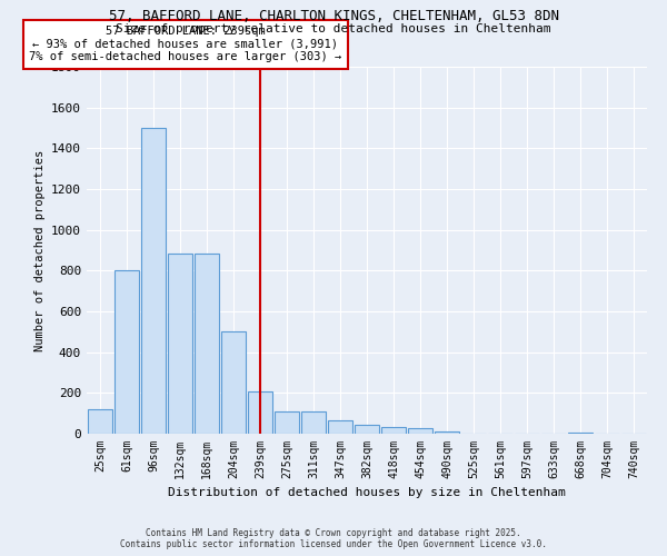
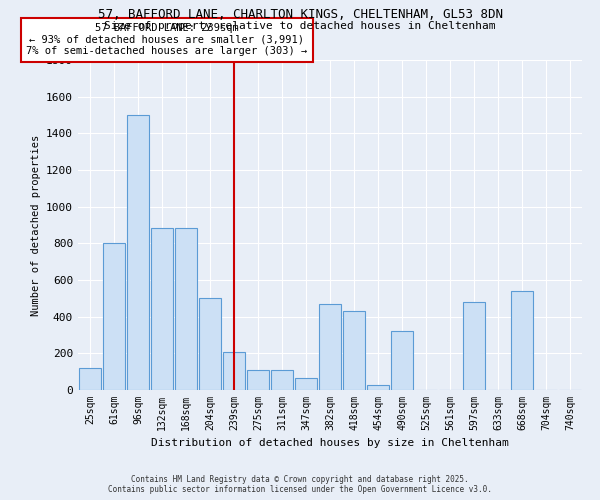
382sqm: 40 -> 470
418sqm: 30 -> 430
490sqm: 10 -> 320
597sqm: 0 -> 480
668sqm: 10 -> 540
